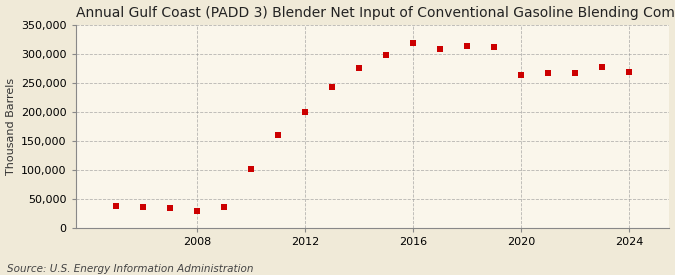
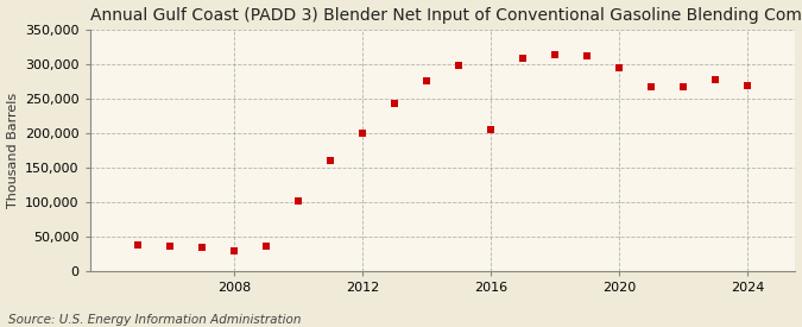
2016: 318,000 -> 206,000
2020: 264,000 -> 294,000
